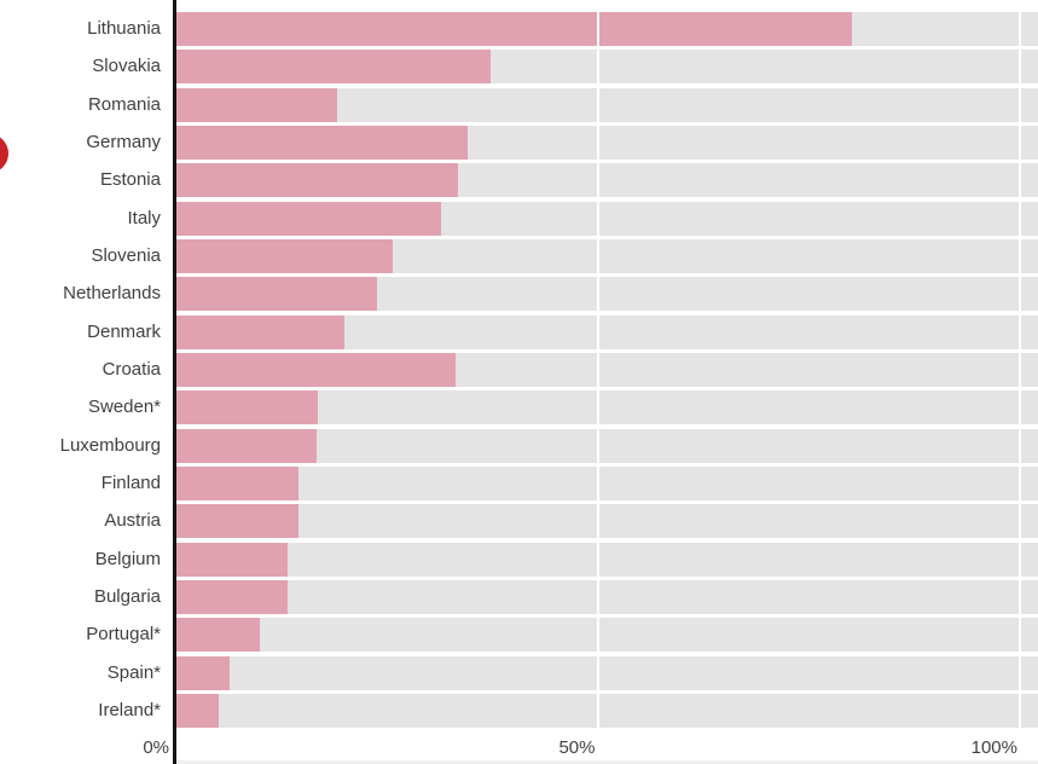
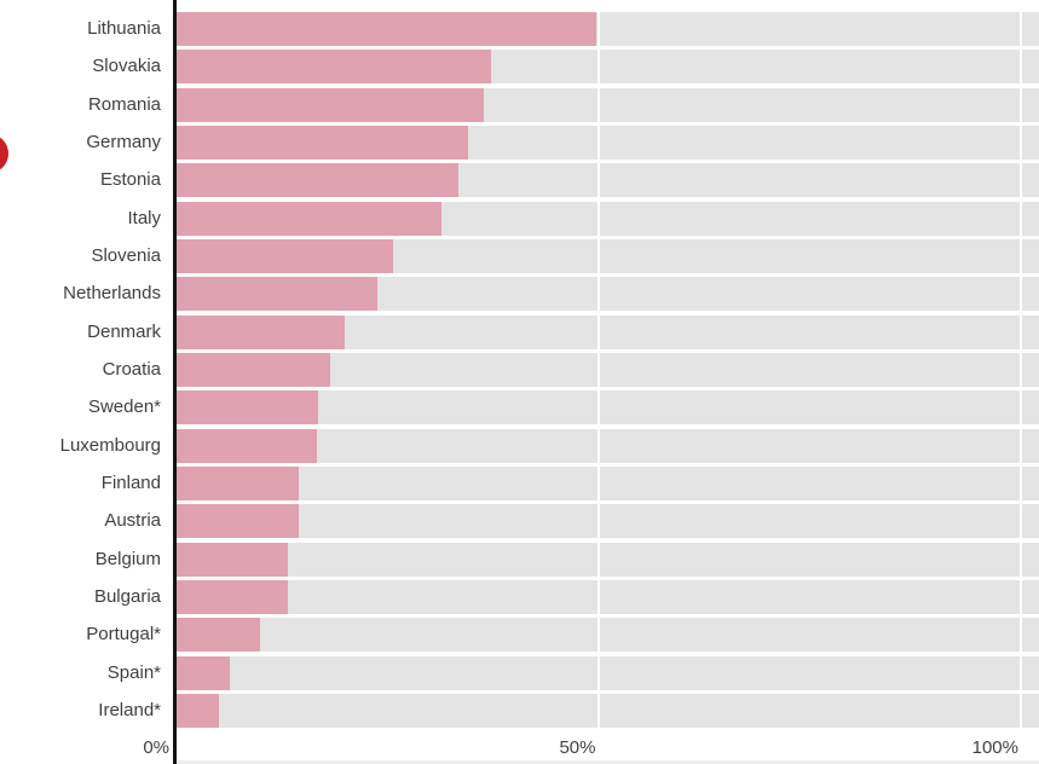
Lithuania: 80% -> 50%
Romania: 19% -> 36%
Croatia: 33% -> 18%
